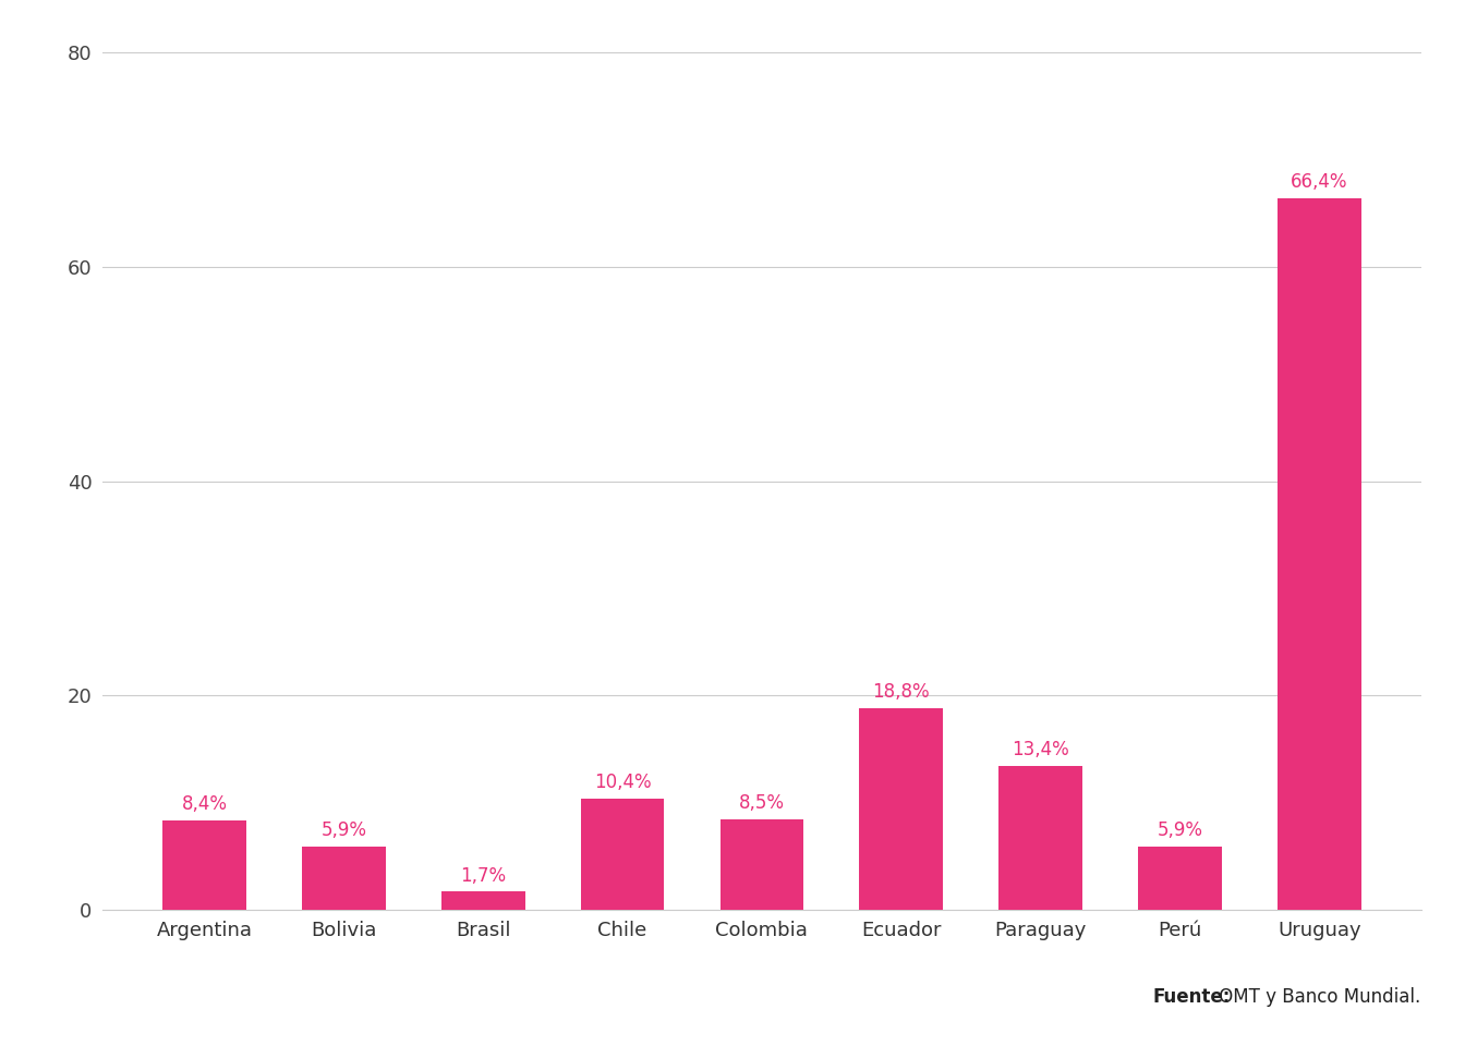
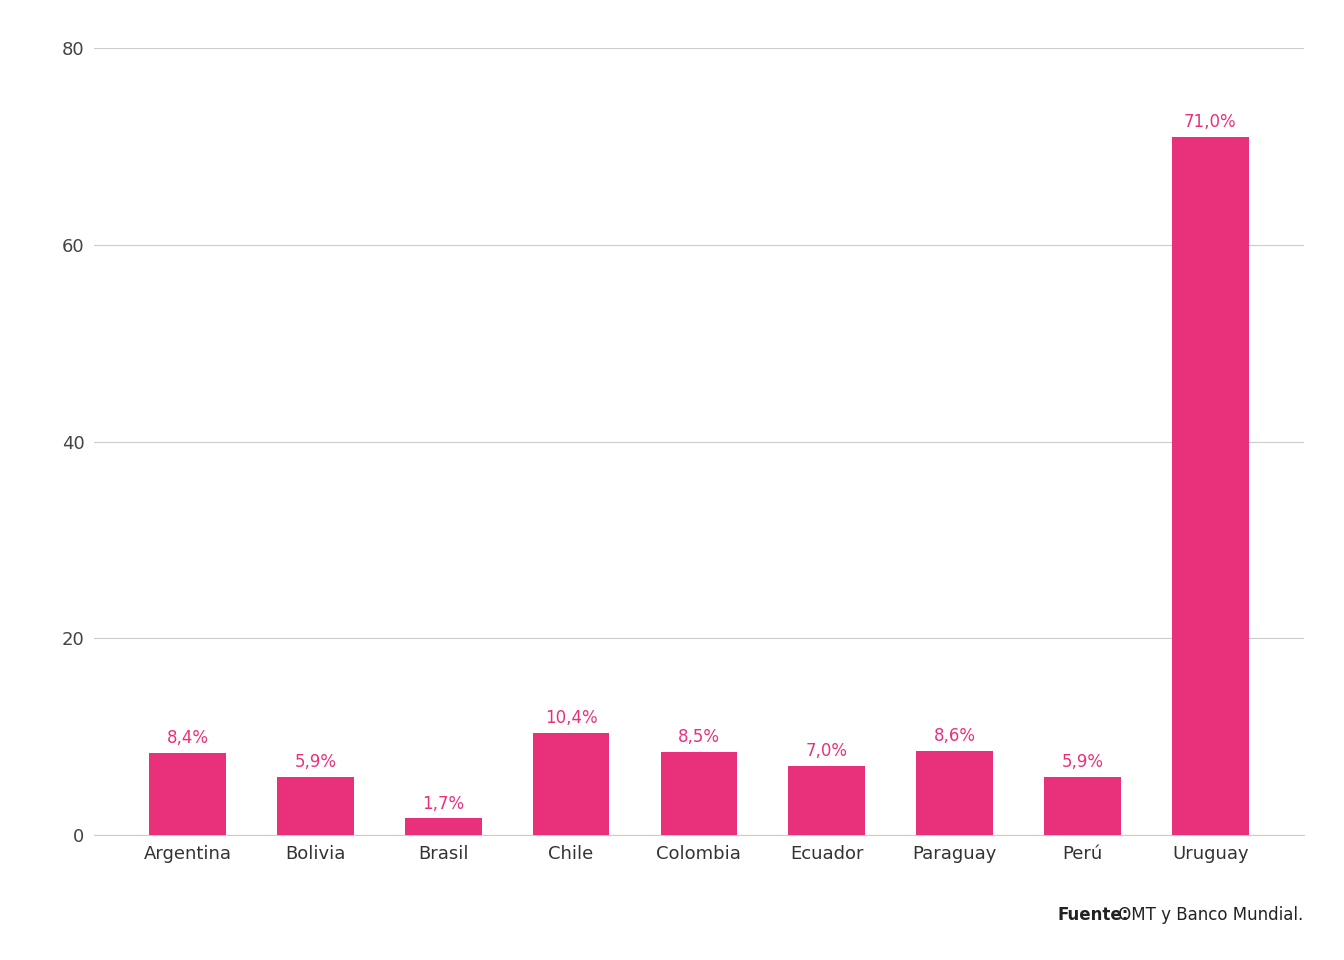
Ecuador: 18,8% -> 7,0%
Paraguay: 13,4% -> 8,6%
Uruguay: 66,4% -> 71,0%
